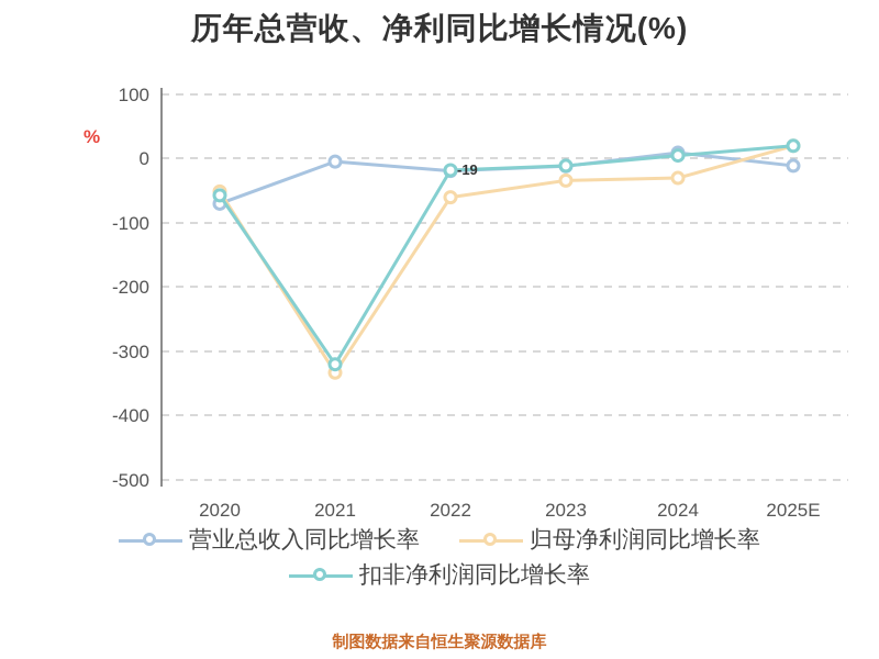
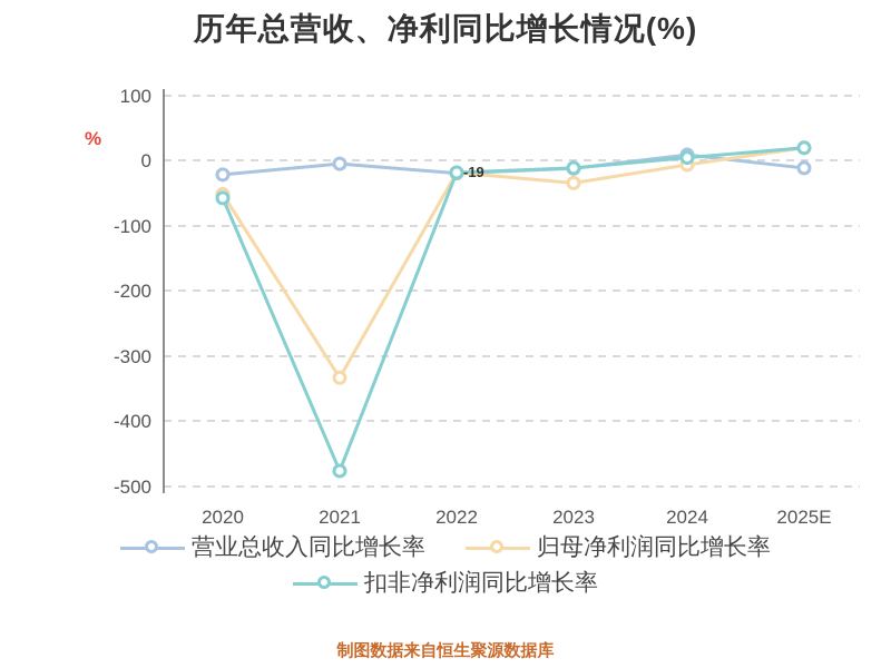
营业总收入同比增长率/2020: -70 -> -20
扣非净利润同比增长率/2021: -320 -> -480
归母净利润同比增长率/2022: -60 -> -20
归母净利润同比增长率/2024: -30 -> -10
